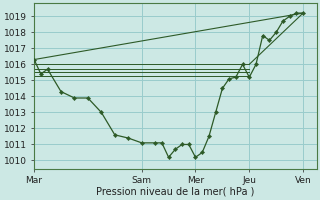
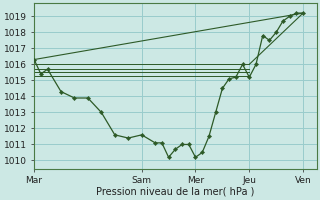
Sam: 1011.1 -> 1011.6
